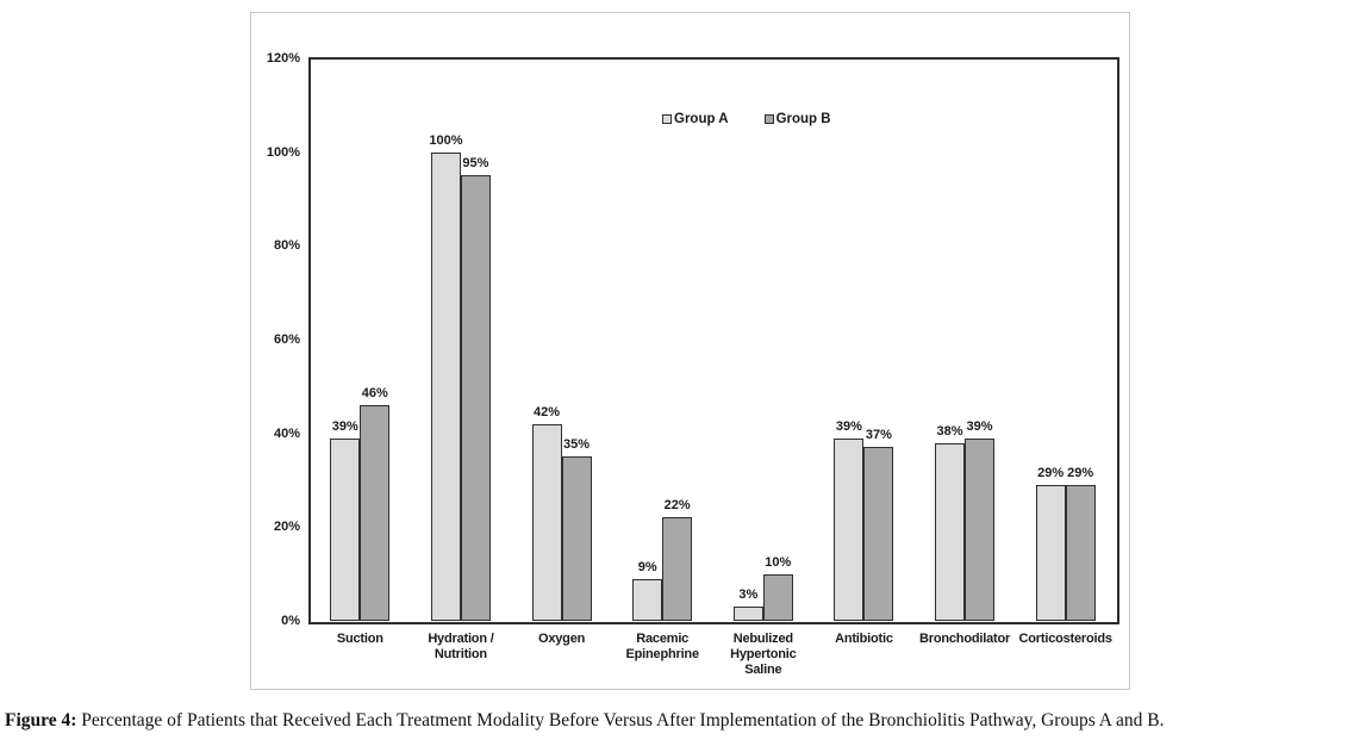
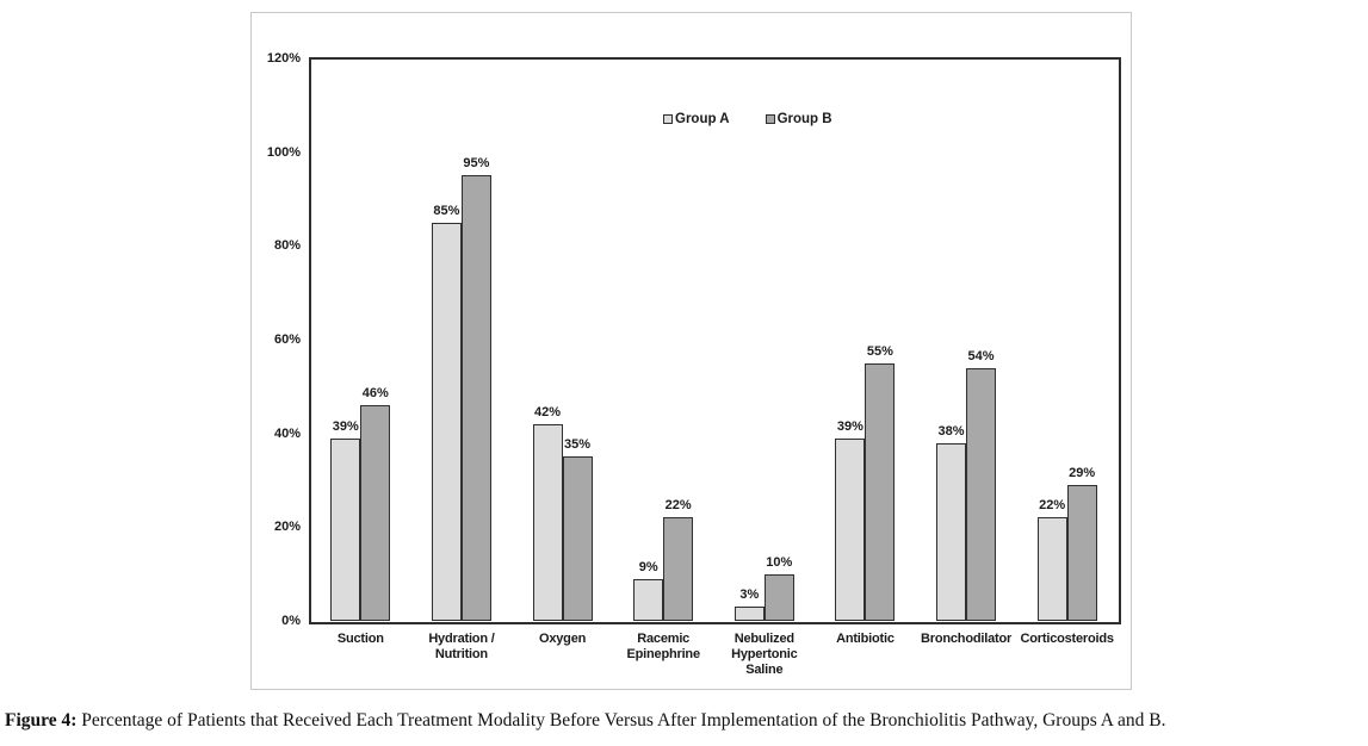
Group A/Hydration / Nutrition: 100% -> 85%
Group B/Antibiotic: 37% -> 55%
Group B/Bronchodilator: 39% -> 54%
Group A/Corticosteroids: 29% -> 22%
